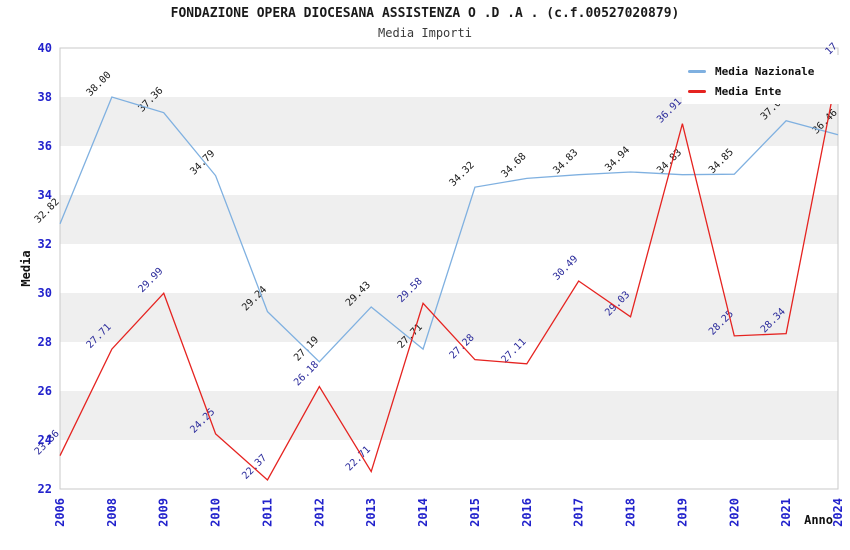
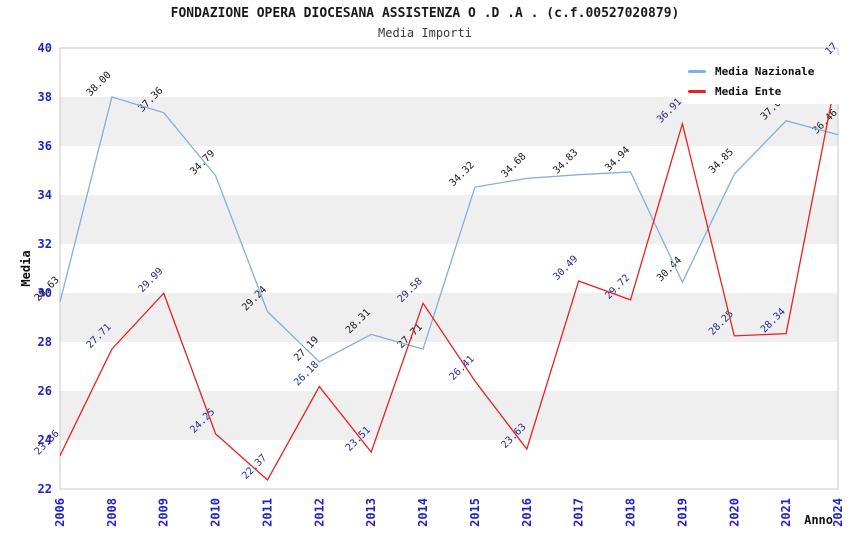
Media Nazionale/2006: 32.82 -> 29.63
Media Nazionale/2013: 29.43 -> 28.31
Media Ente/2013: 22.71 -> 23.51
Media Ente/2015: 27.28 -> 26.41
Media Ente/2016: 27.11 -> 23.63
Media Ente/2018: 29.03 -> 29.72
Media Nazionale/2019: 34.83 -> 30.44
